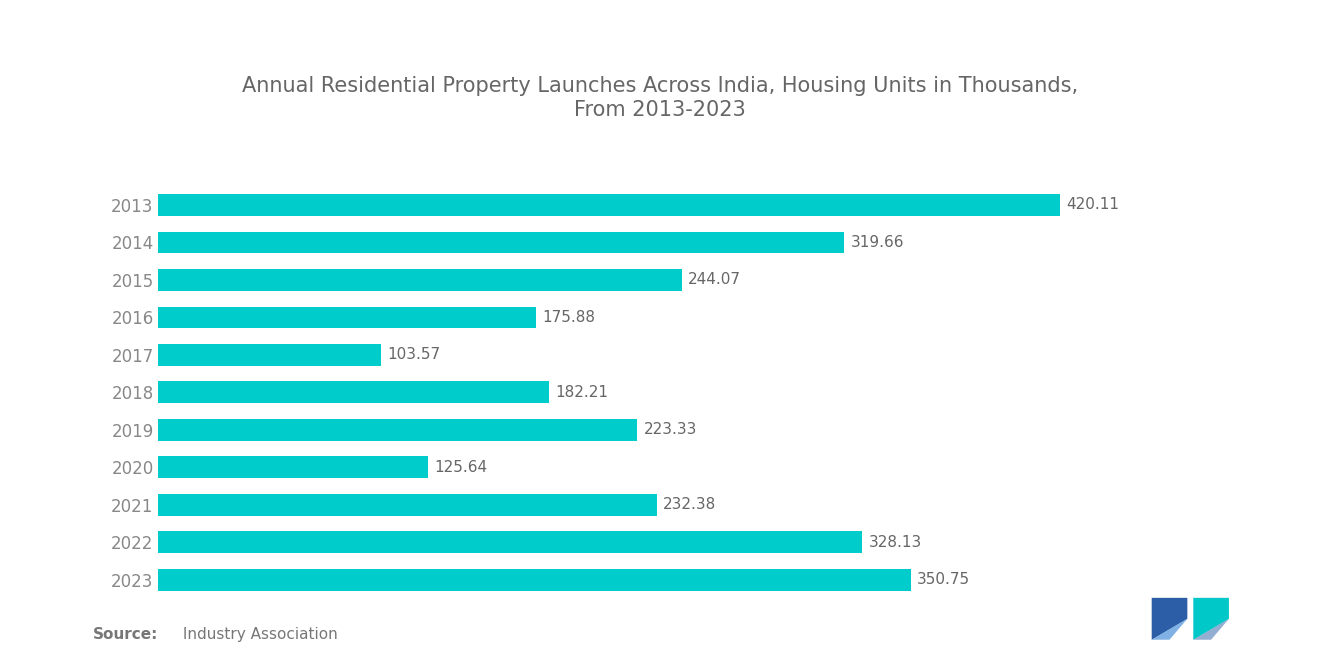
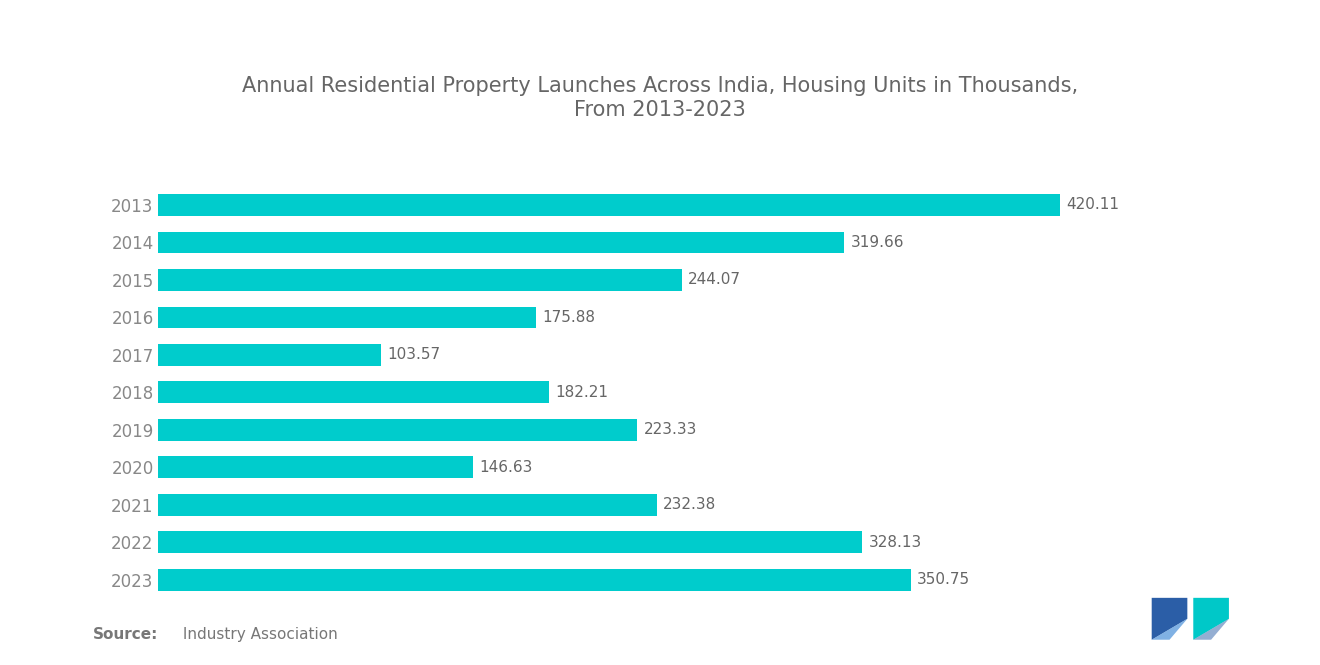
2020: 125.64 -> 146.63
